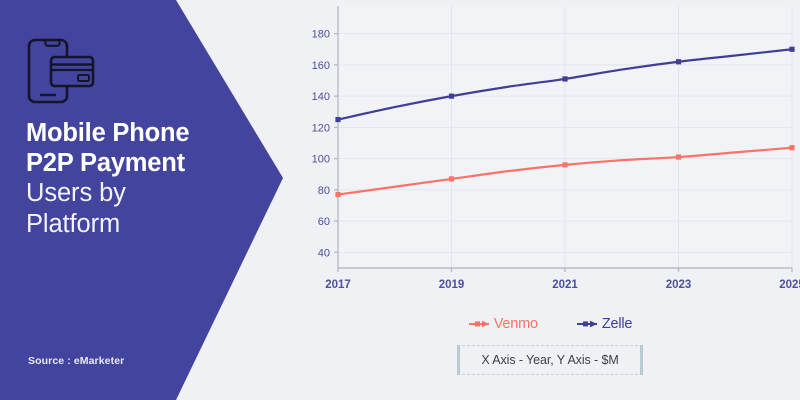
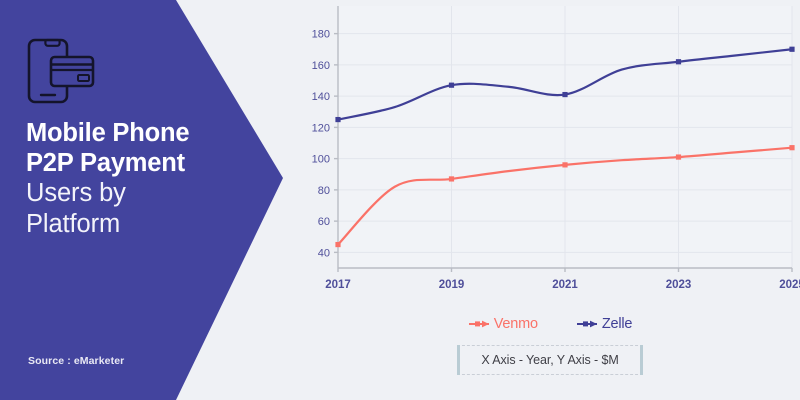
Venmo/2017: 77 -> 45
Zelle/2019: 140 -> 147
Zelle/2021: 151 -> 141
